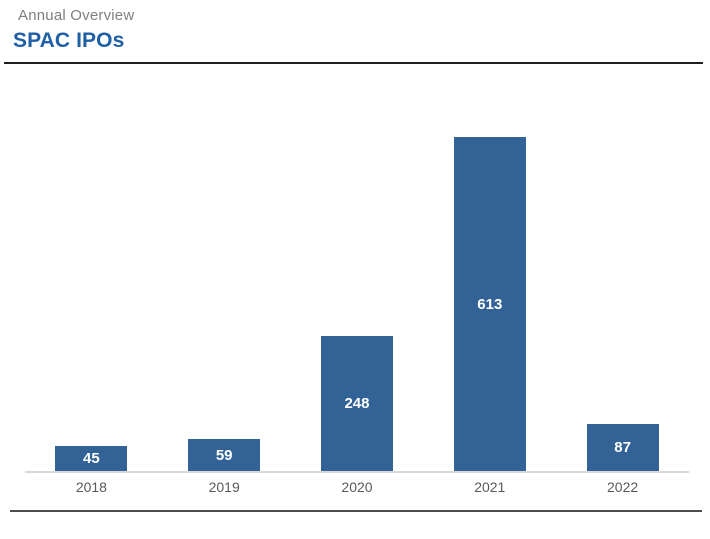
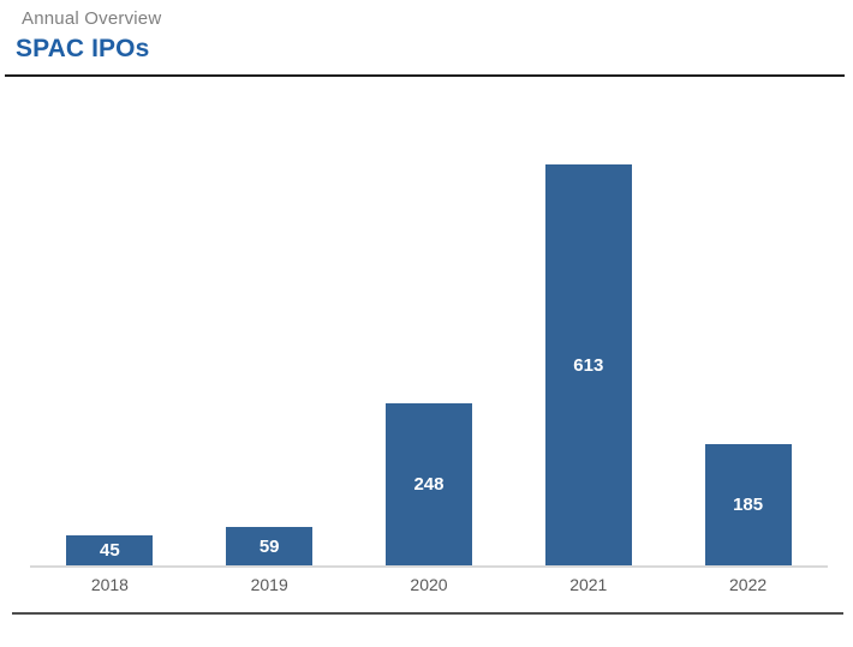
2022: 87 -> 185
